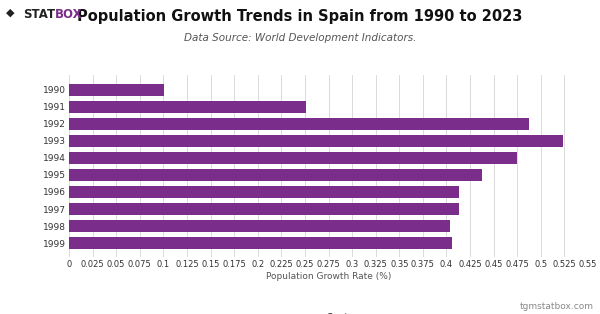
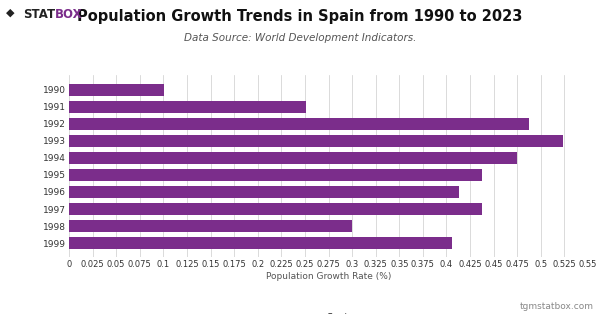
1997: 0.413 -> 0.438
1998: 0.404 -> 0.300
